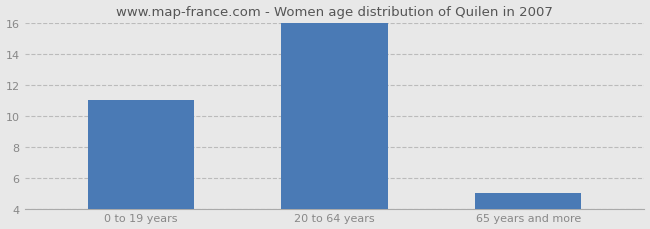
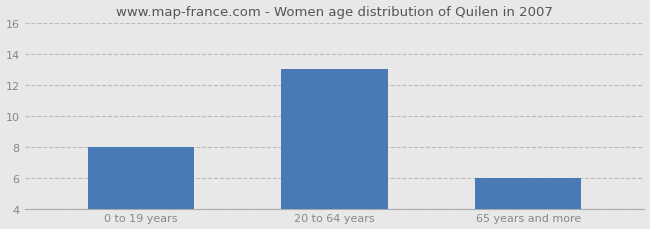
0 to 19 years: 11 -> 8
20 to 64 years: 16 -> 13
65 years and more: 5 -> 6
